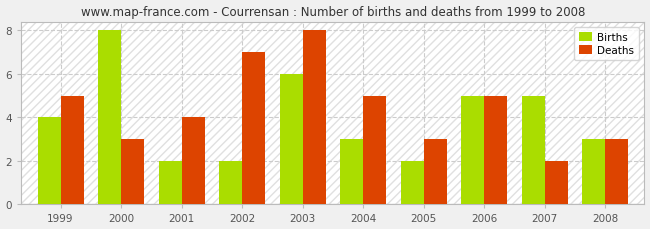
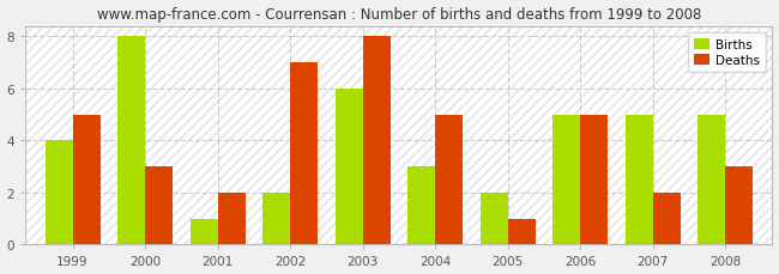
Births/2001: 2 -> 1
Deaths/2001: 4 -> 2
Deaths/2005: 3 -> 1
Births/2008: 3 -> 5
